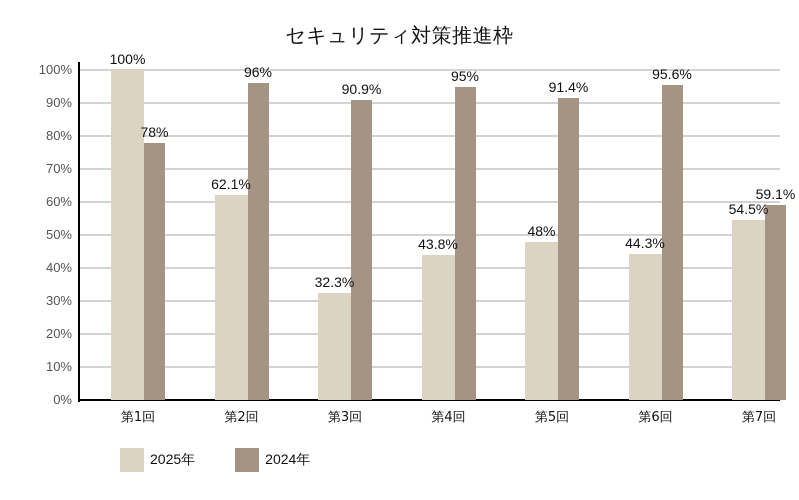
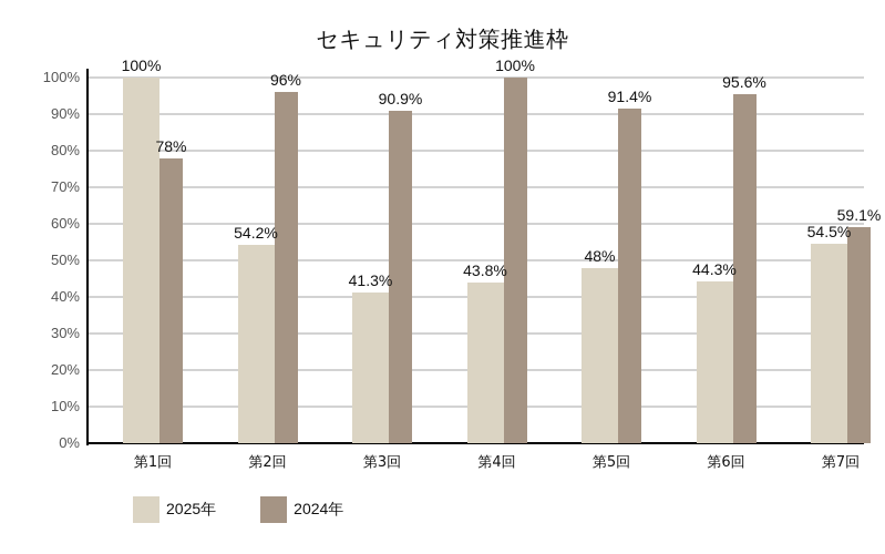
2025年/第2回: 62.1% -> 54.2%
2025年/第3回: 32.3% -> 41.3%
2024年/第4回: 95% -> 100%
